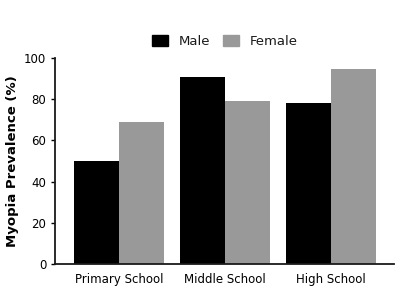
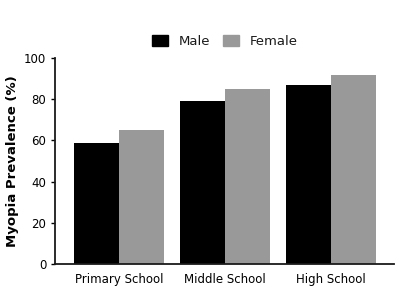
Male/Primary School: 50 -> 59
Female/Primary School: 69 -> 65
Male/Middle School: 91 -> 79
Female/Middle School: 79 -> 85
Male/High School: 78 -> 87
Female/High School: 95 -> 92
